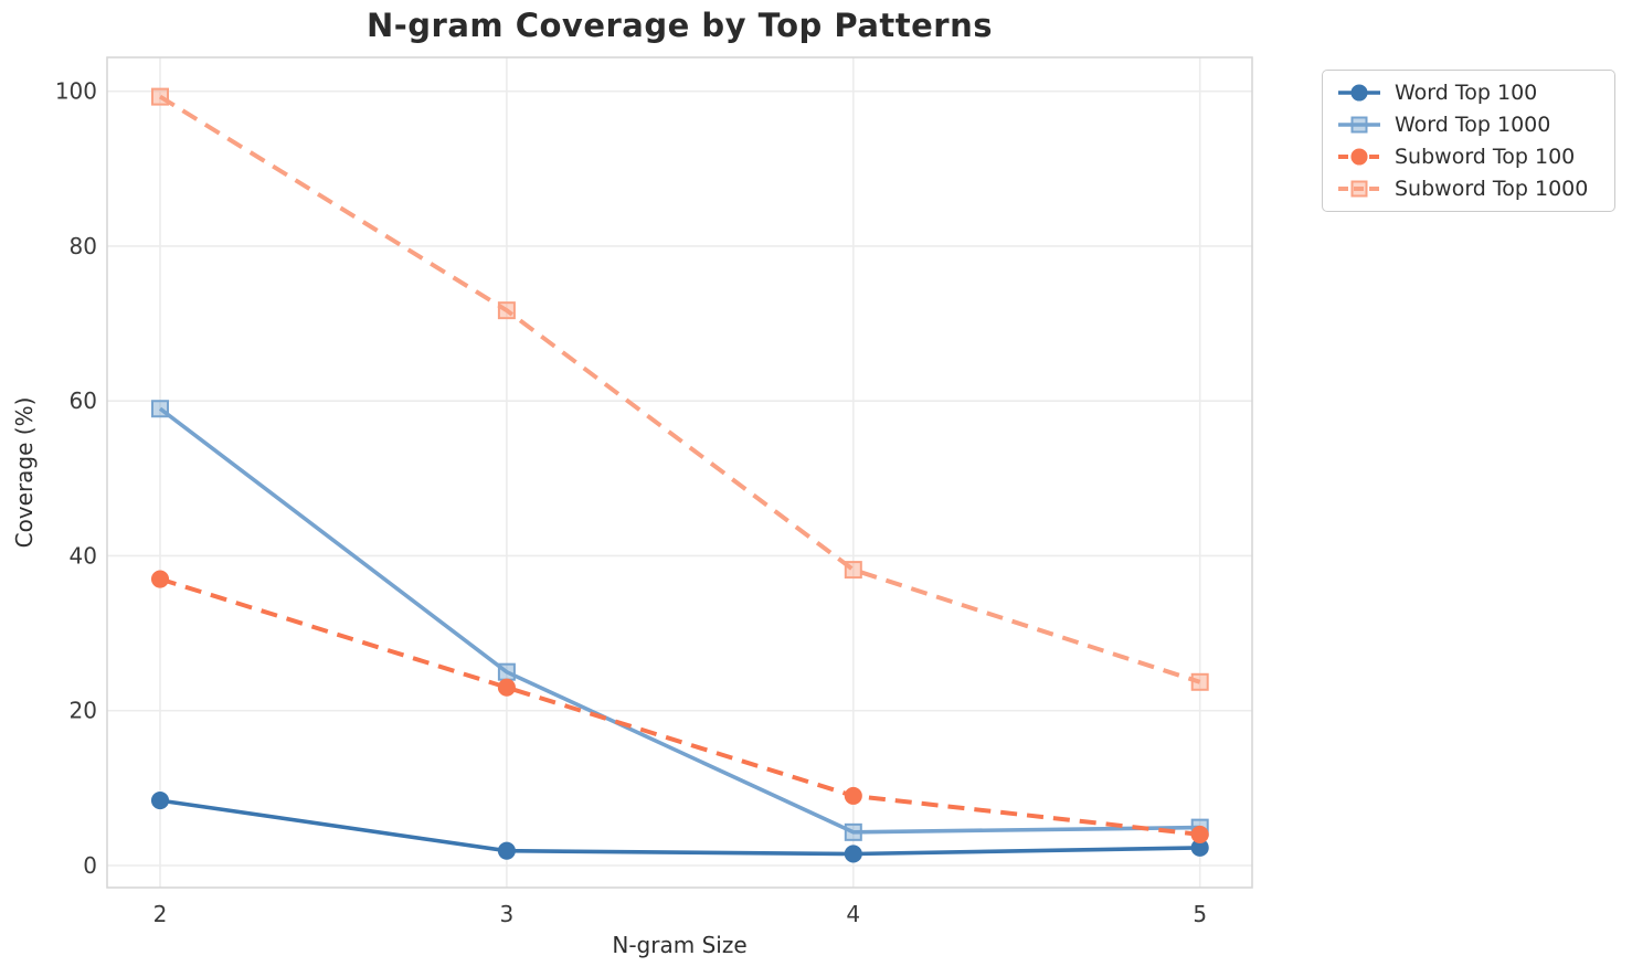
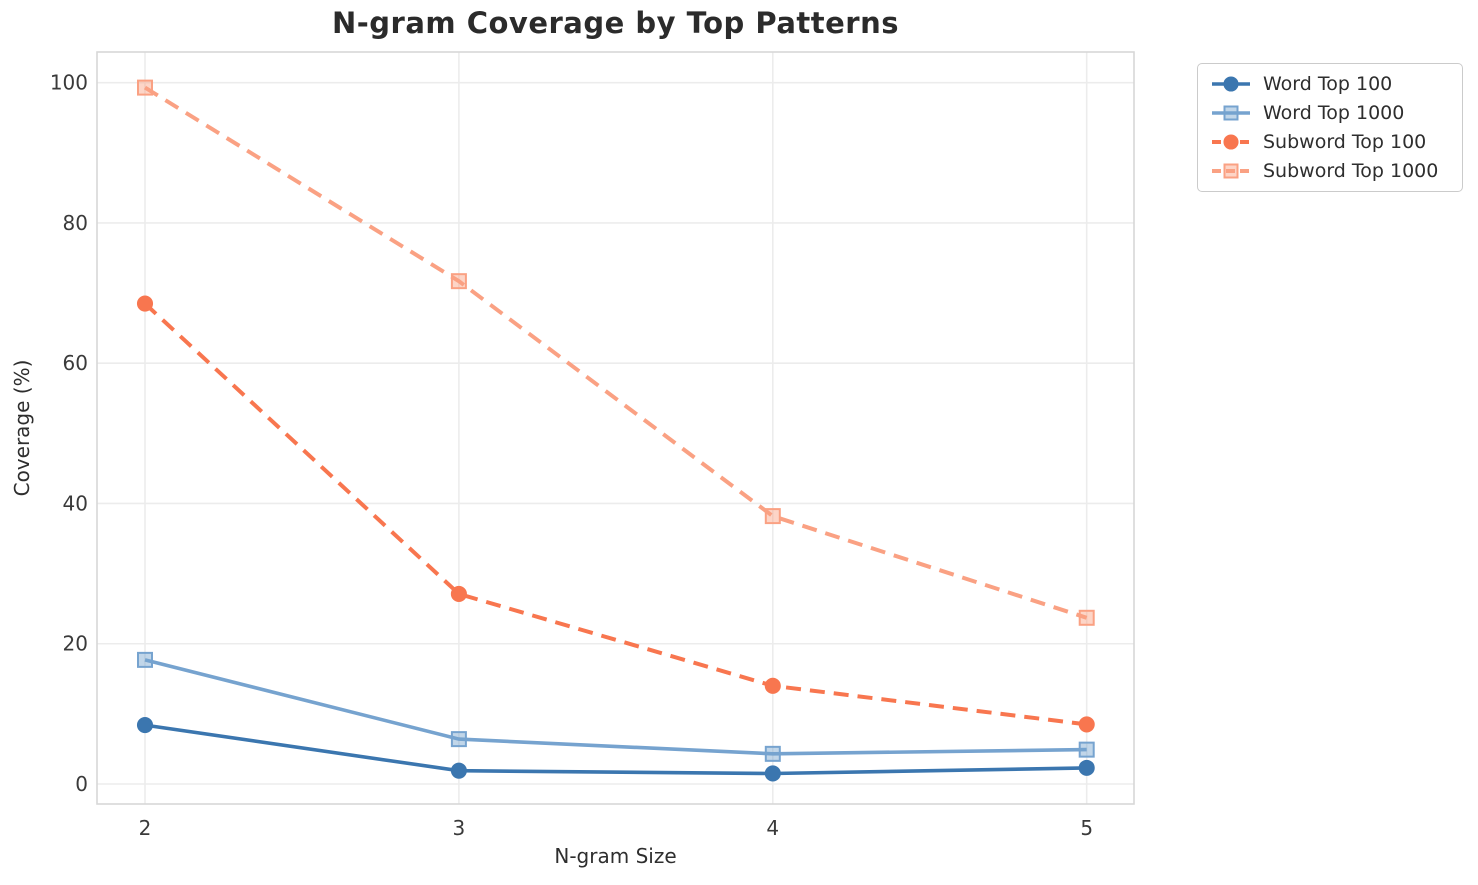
Word Top 1000/2: 59 -> 18
Subword Top 100/2: 37 -> 68
Word Top 1000/3: 25 -> 6
Subword Top 100/3: 23 -> 27
Subword Top 100/4: 9 -> 14
Subword Top 100/5: 4 -> 8
